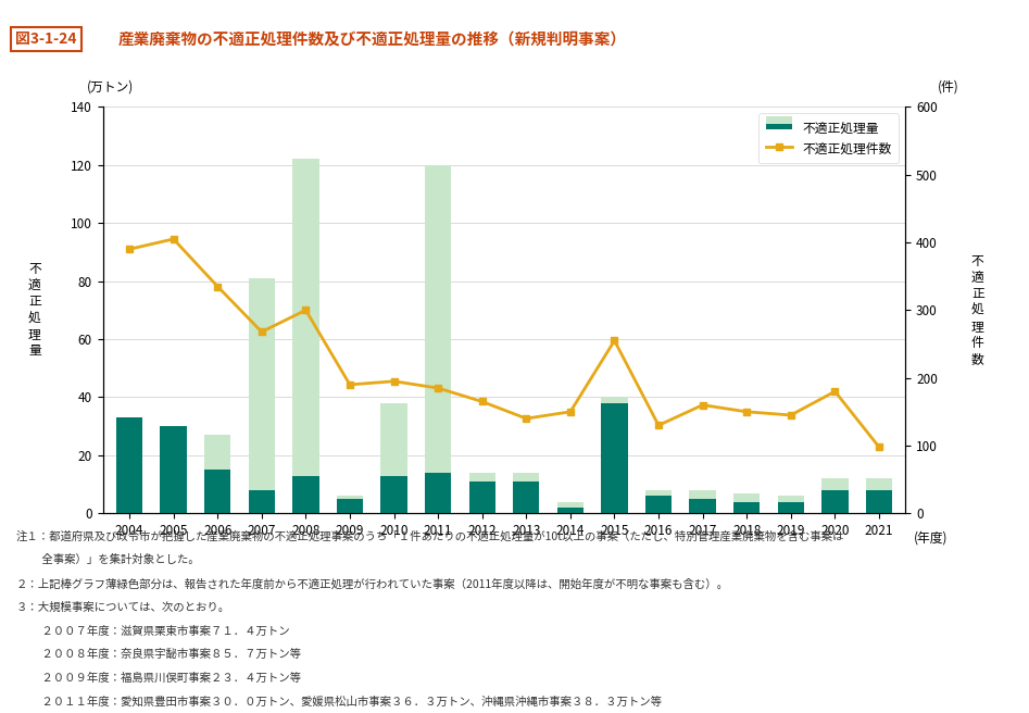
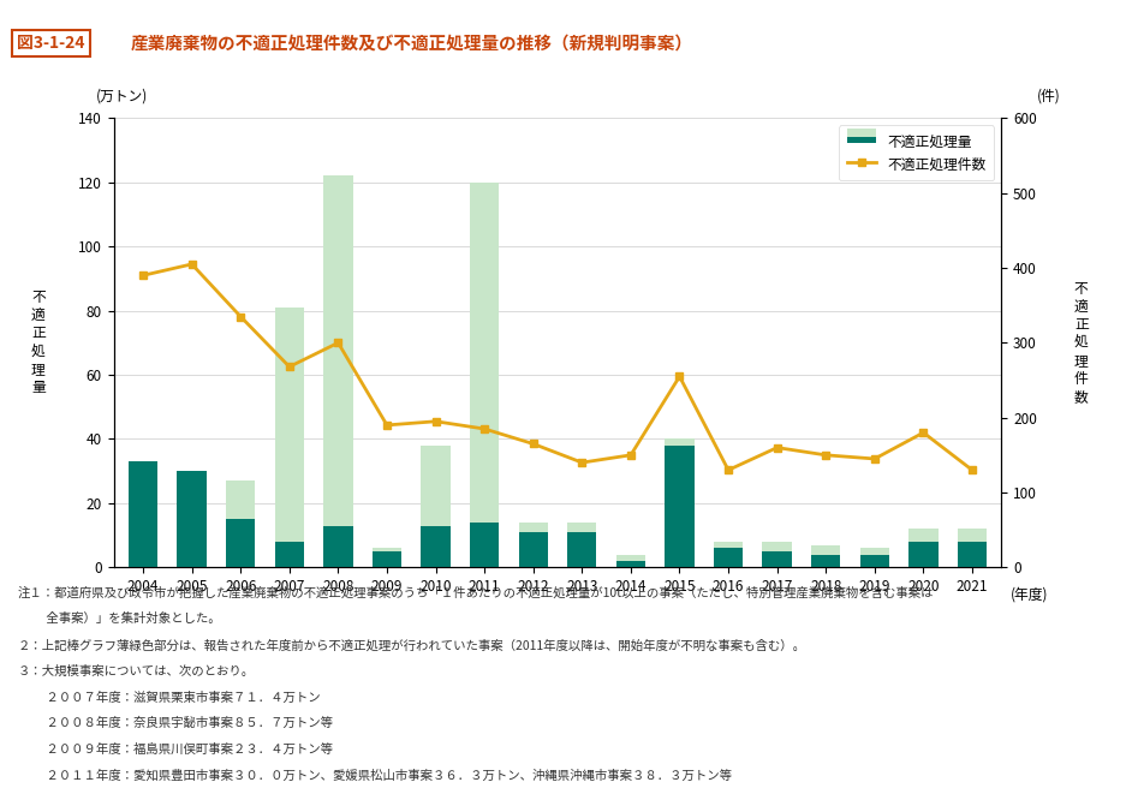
不適正処理件数/2021: 98 -> 130
